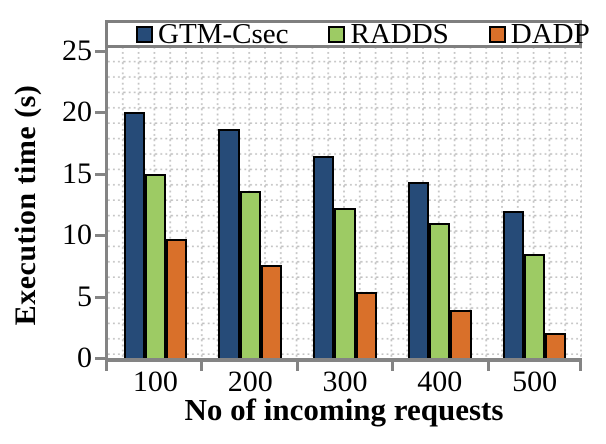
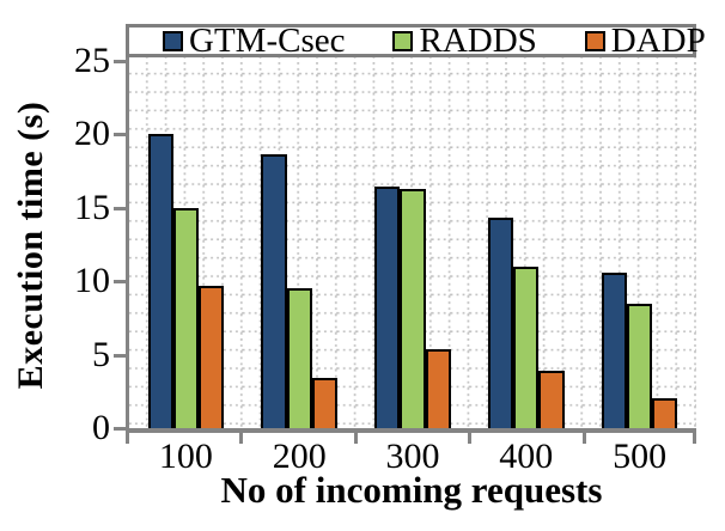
RADDS/200: 13.6 -> 9.5
DADP/200: 7.6 -> 3.4
RADDS/300: 12.2 -> 16.3
GTM-Csec/500: 12.0 -> 10.6
